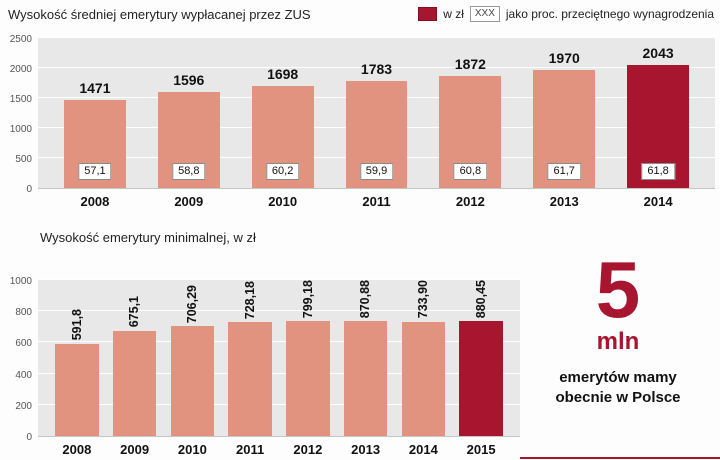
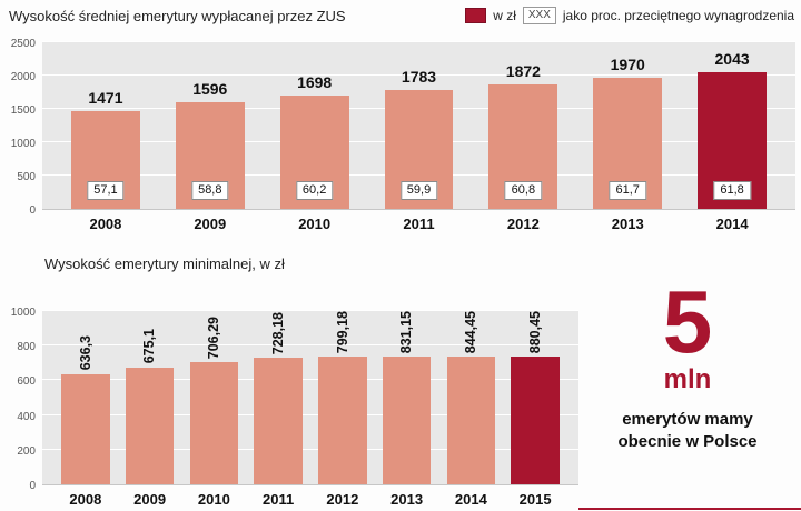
Wysokość emerytury minimalnej, w zł/2008: 591,8 -> 636,3
Wysokość emerytury minimalnej, w zł/2013: 870,88 -> 831,15
Wysokość emerytury minimalnej, w zł/2014: 733,90 -> 844,45
